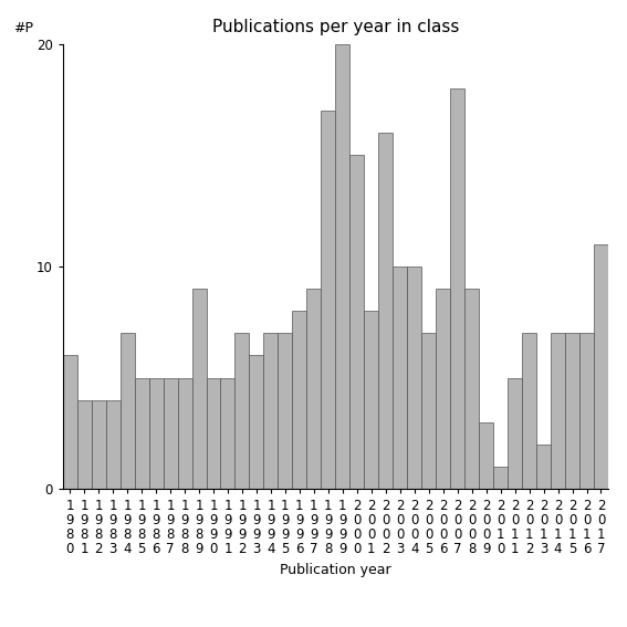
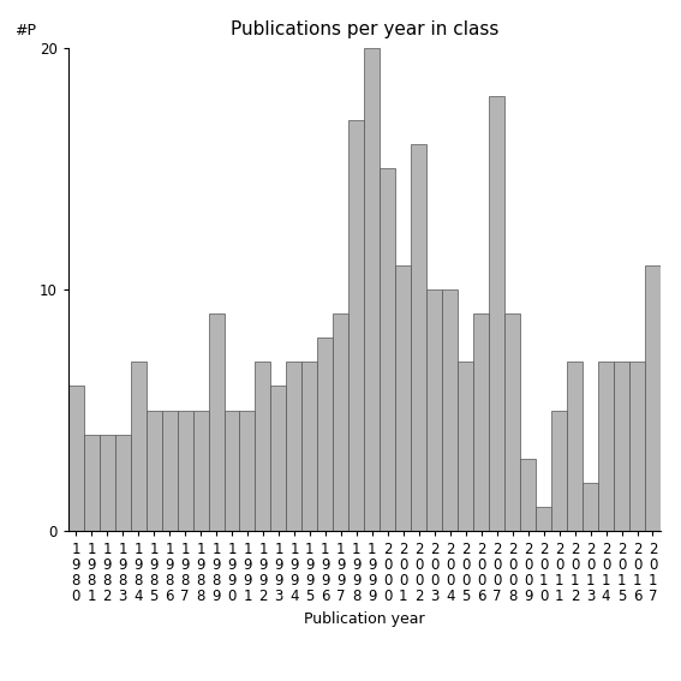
2 0 0 1: 8 -> 11
